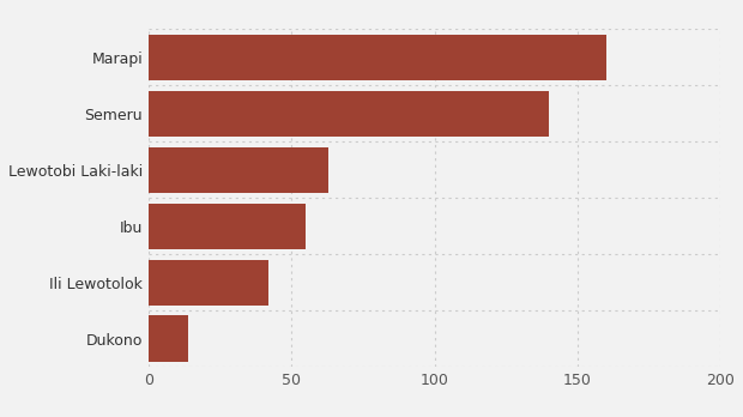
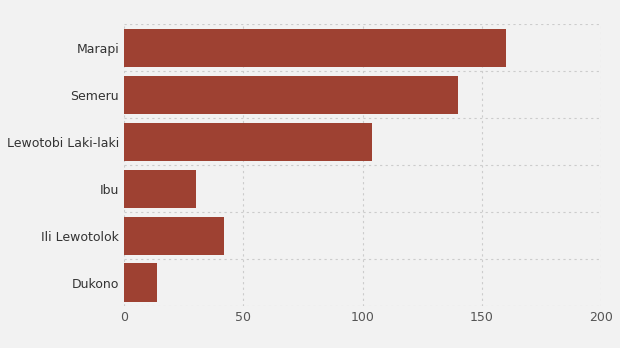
Lewotobi Laki-laki: 63 -> 104
Ibu: 55 -> 30
